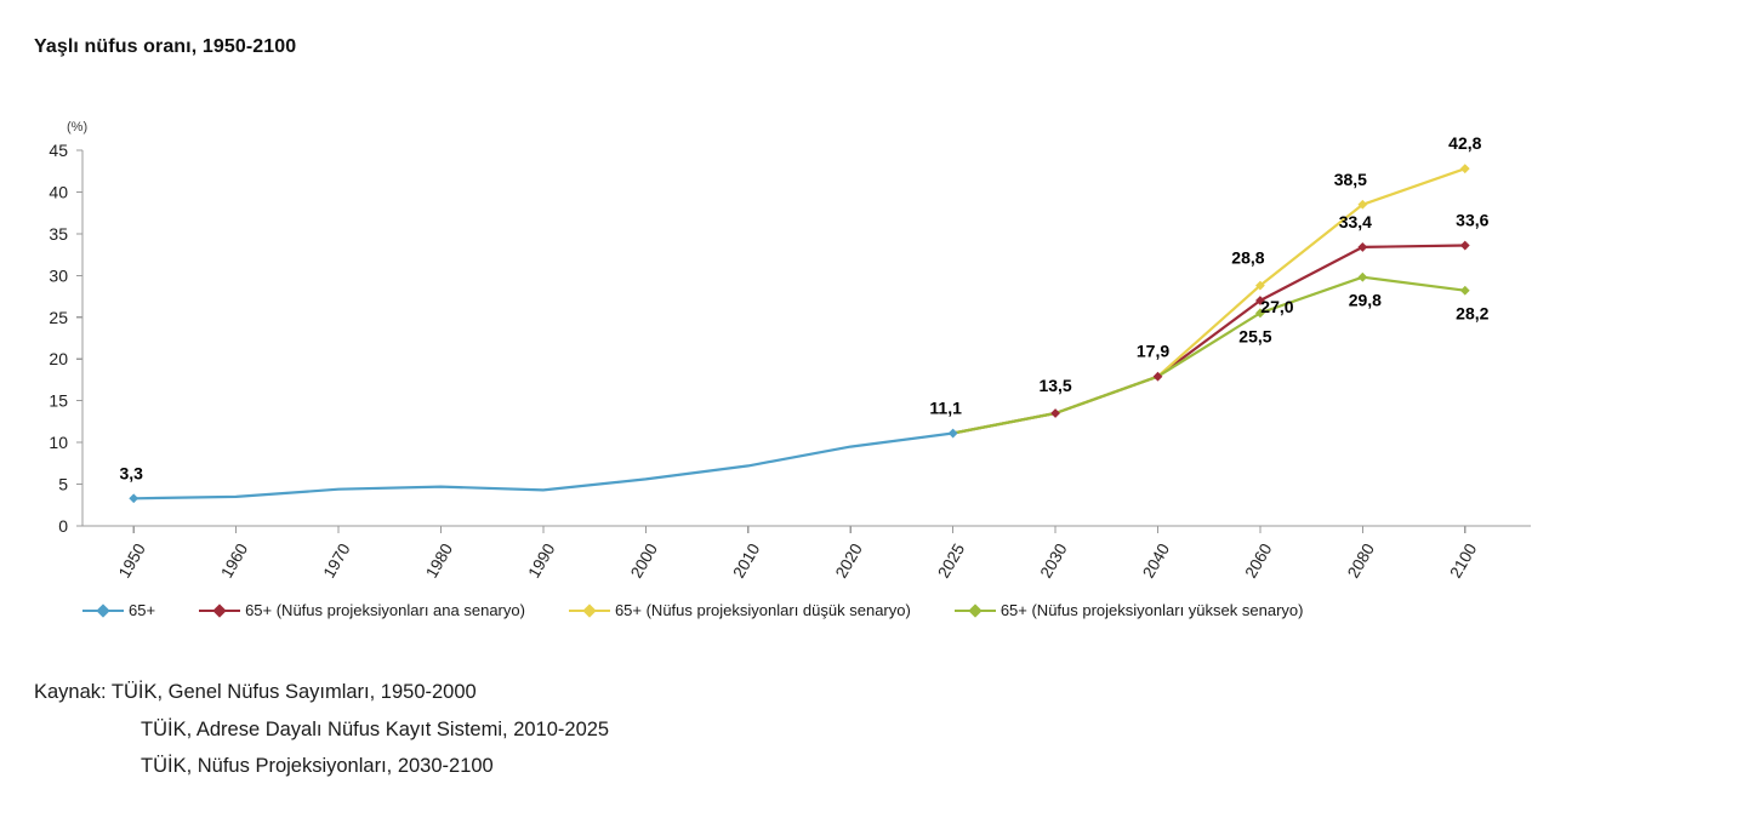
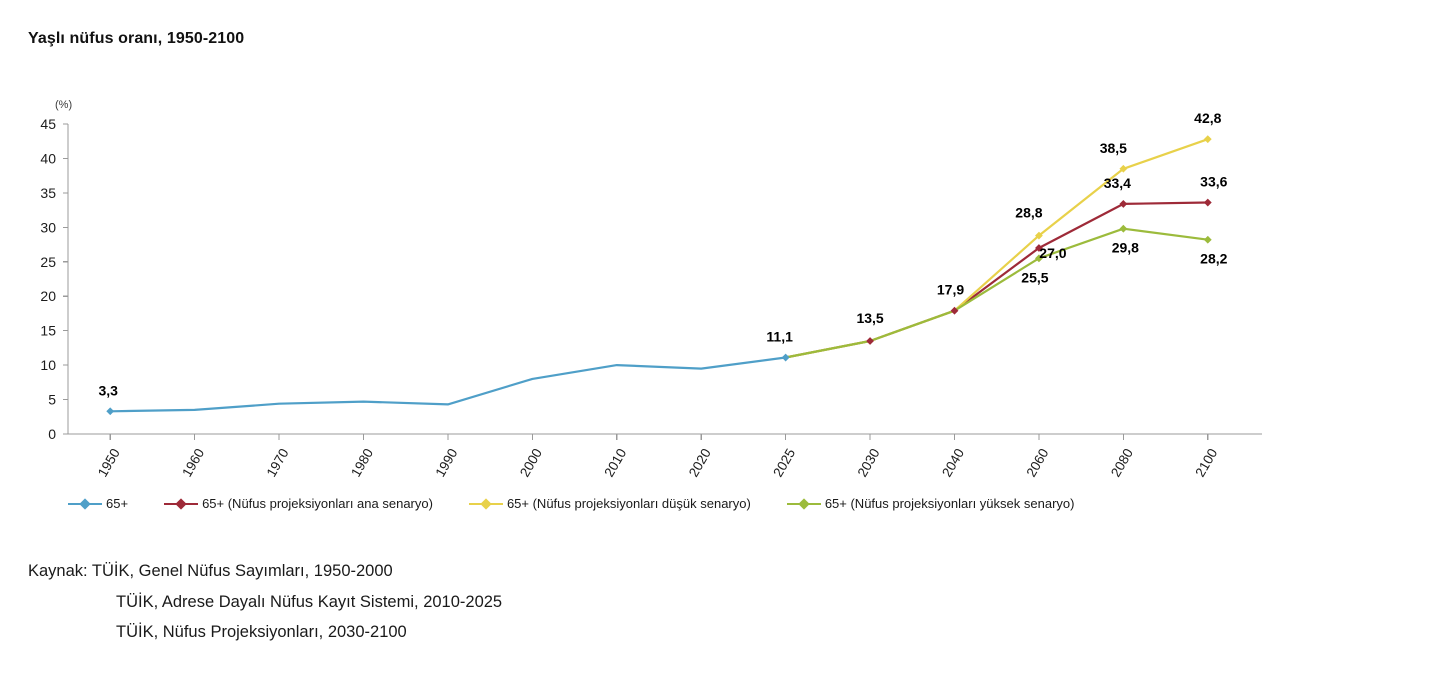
65+/2000: 6 -> 8
65+/2010: 7 -> 10
